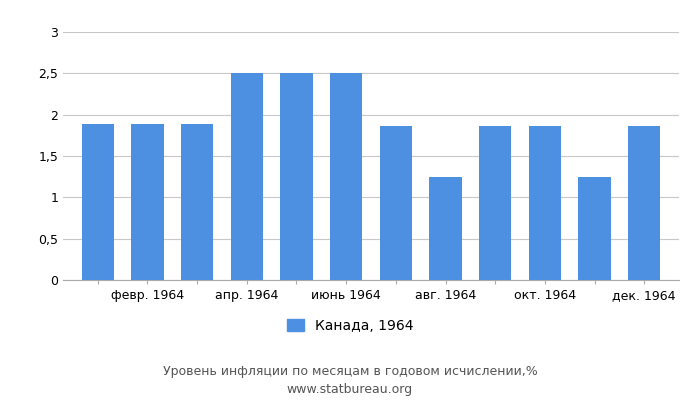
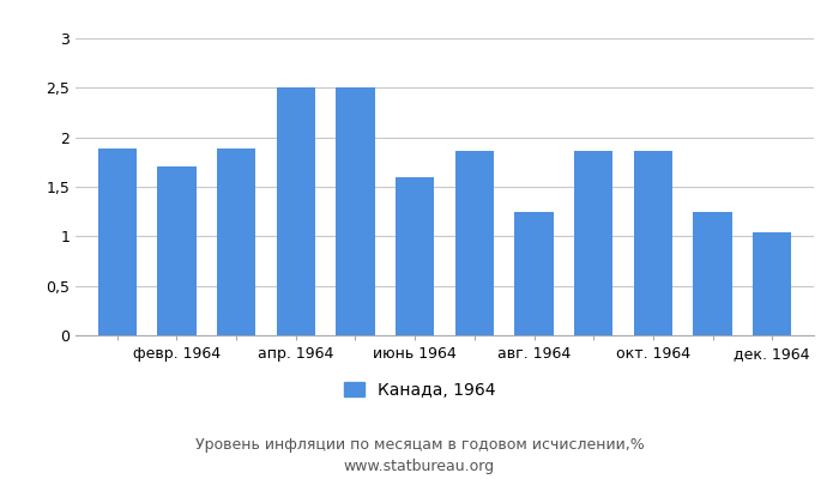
февр. 1964: 1,89 -> 1,70
июнь 1964: 2,51 -> 1,60
дек. 1964: 1,86 -> 1,04
